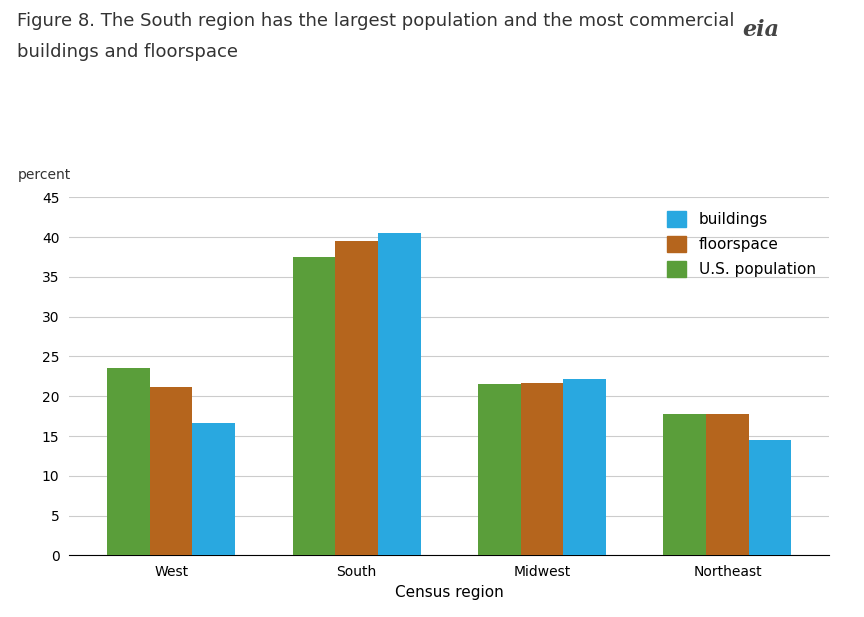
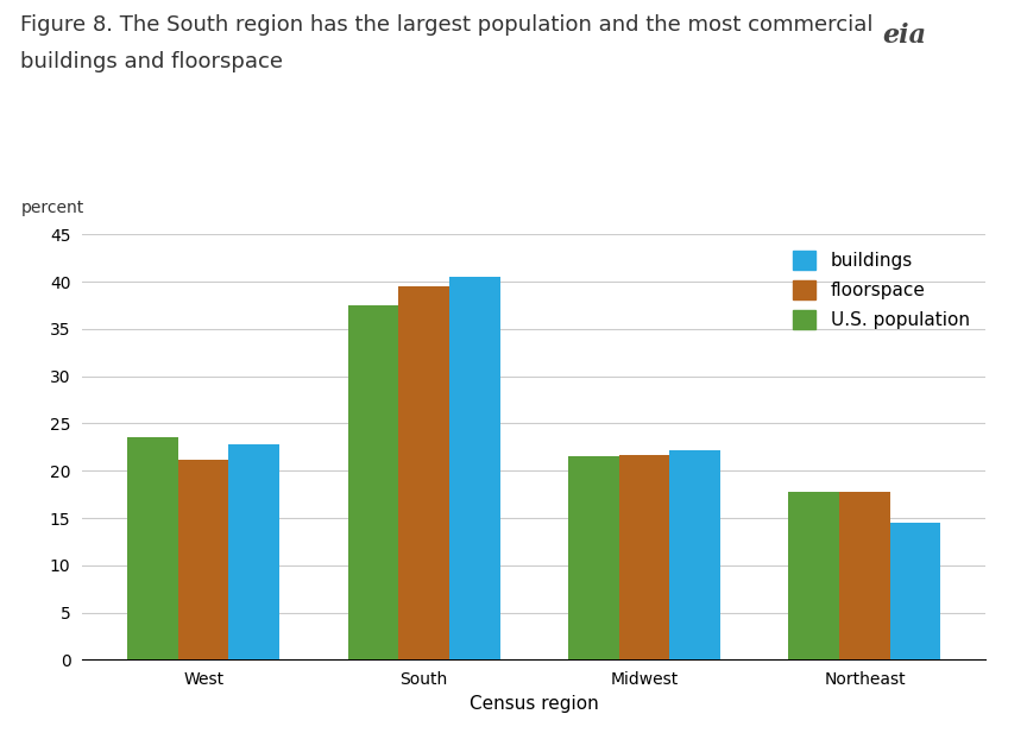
buildings/West: 16.6 -> 22.8
